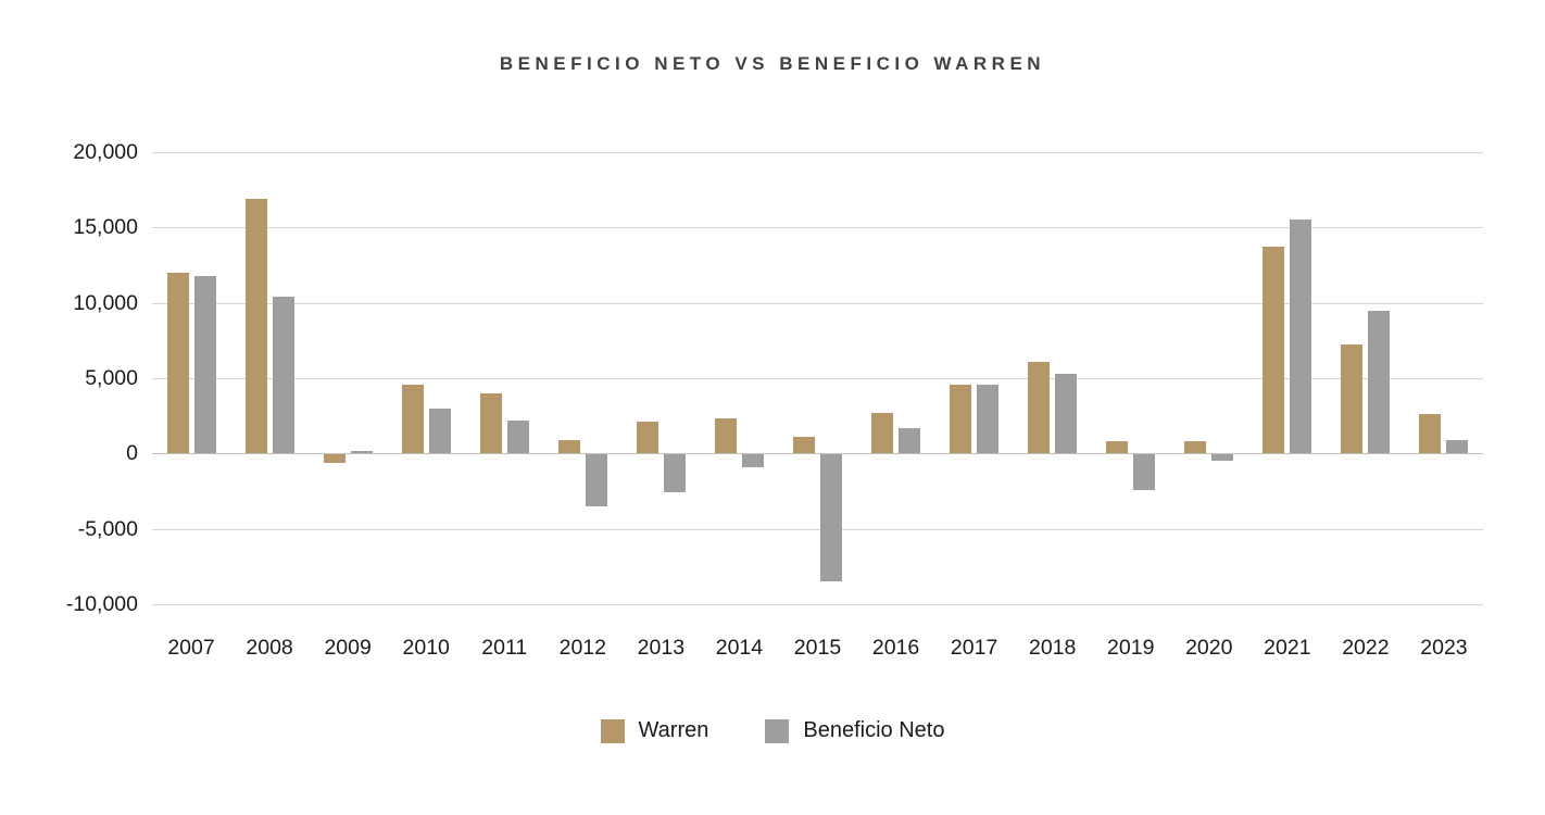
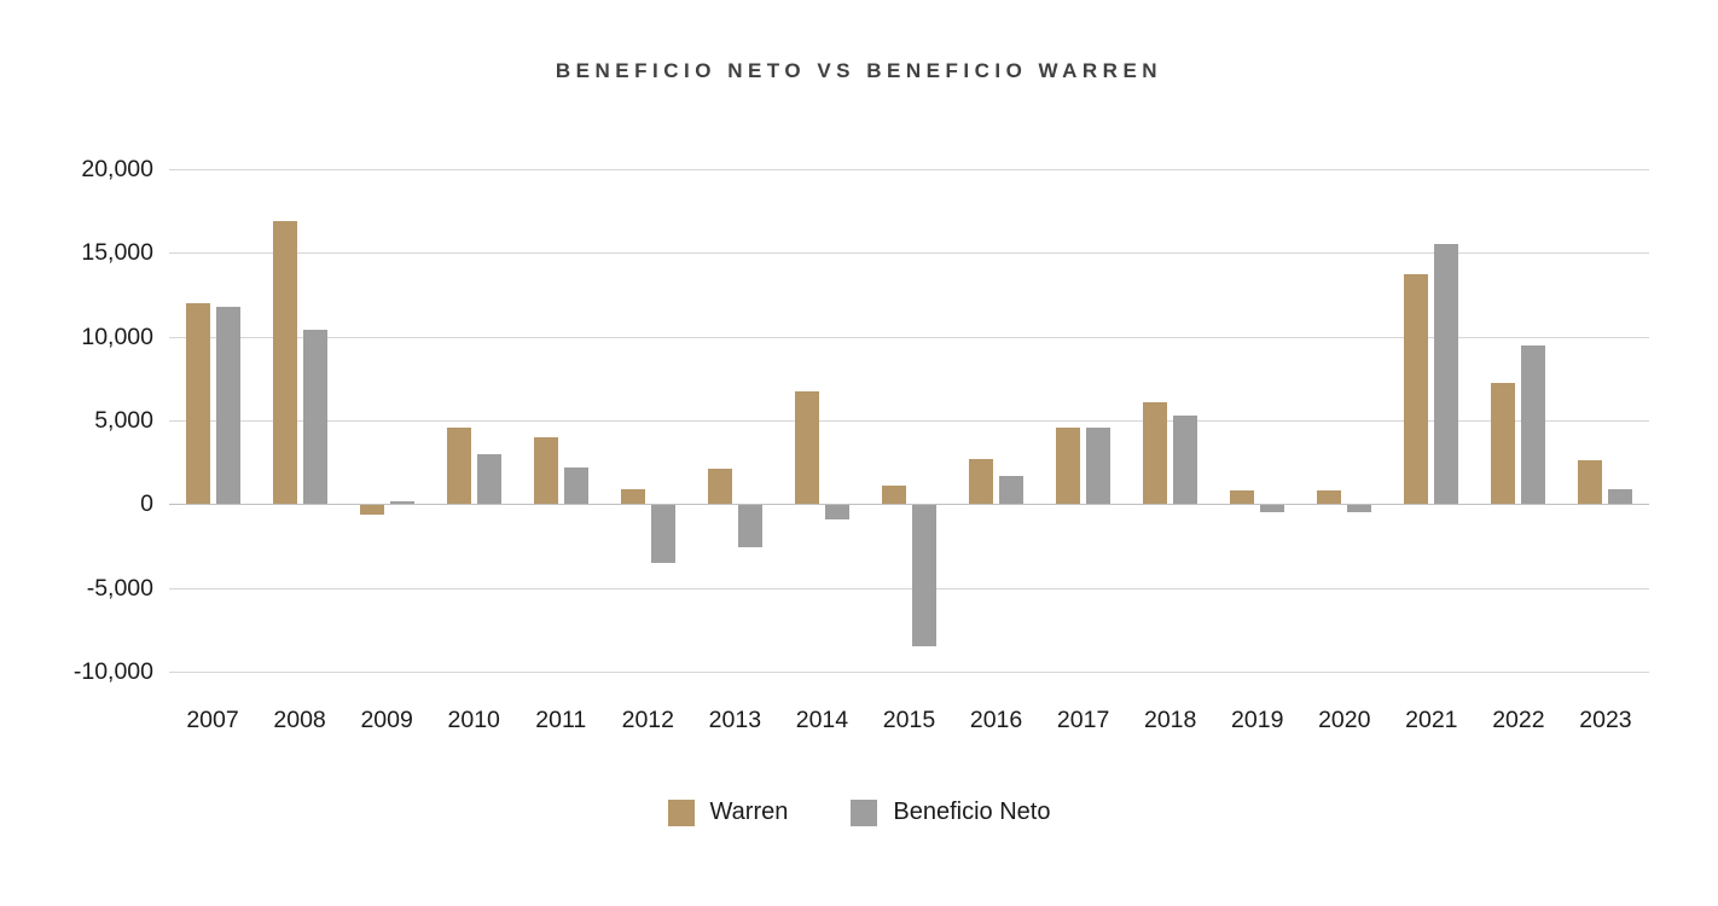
Warren/2014: 2300 -> 6700
Beneficio Neto/2019: -2400 -> -500
